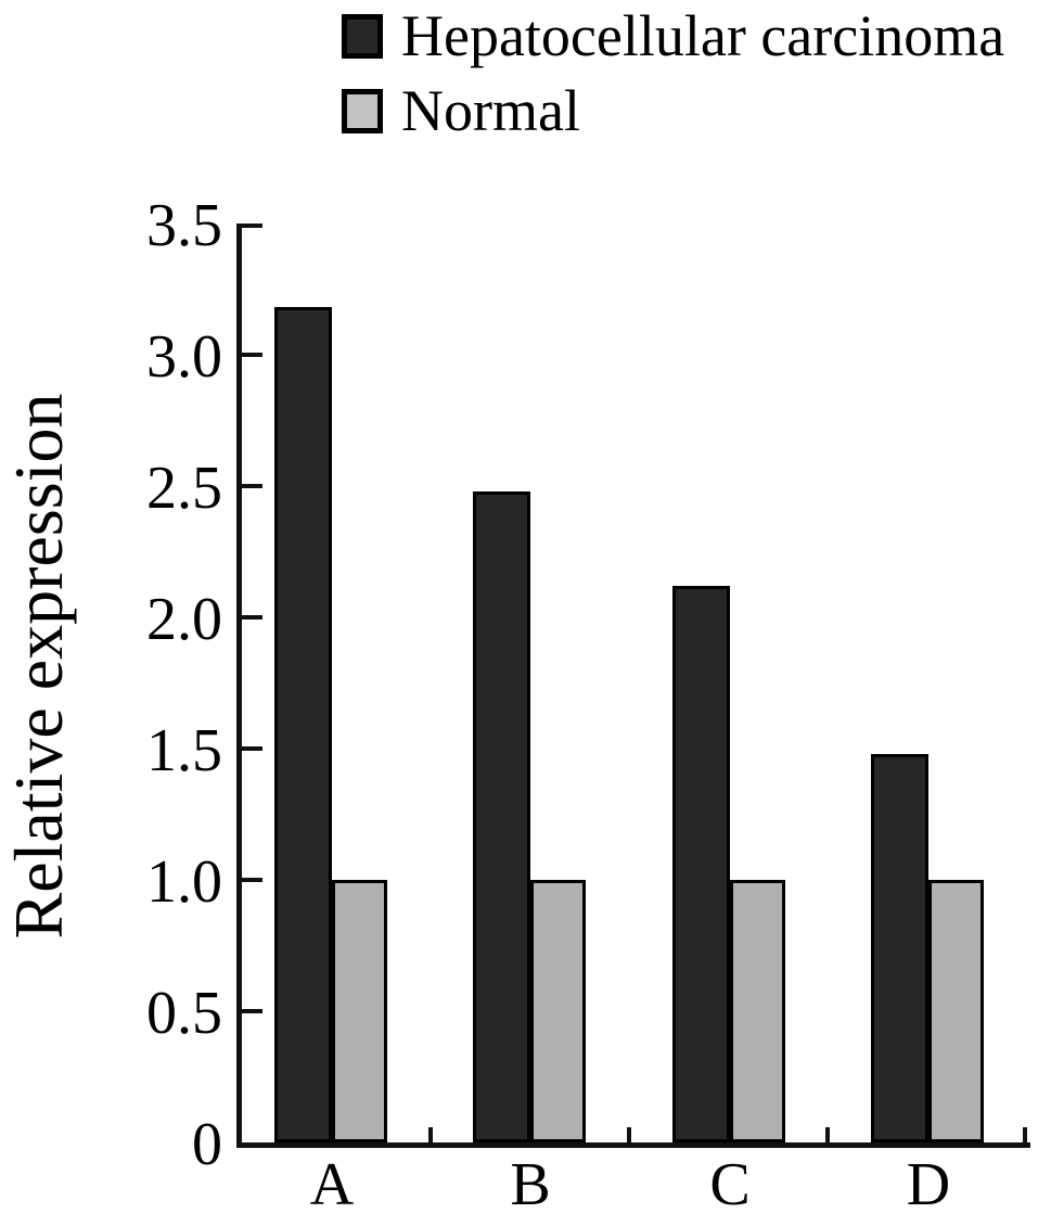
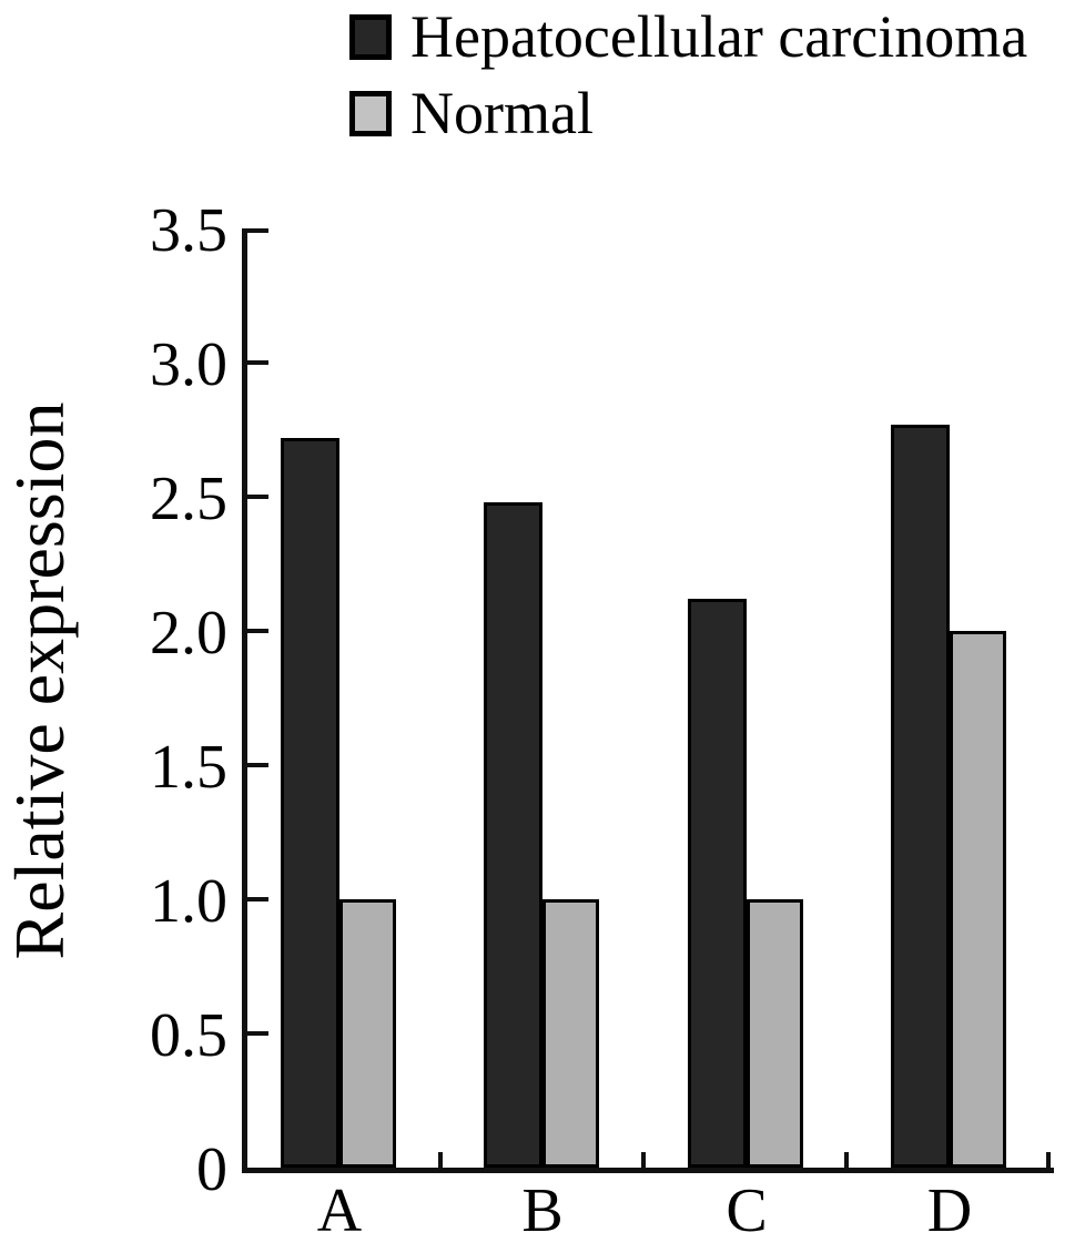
Hepatocellular carcinoma/A: 3.18 -> 2.72
Hepatocellular carcinoma/D: 1.48 -> 2.77
Normal/D: 1 -> 2
